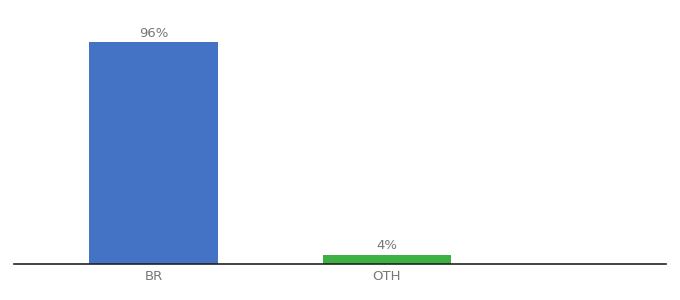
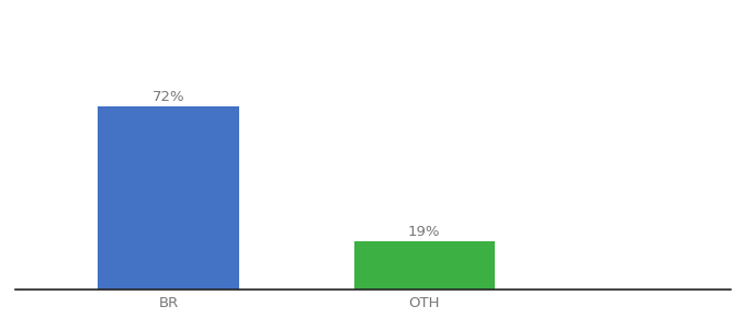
BR: 96% -> 72%
OTH: 4% -> 19%
